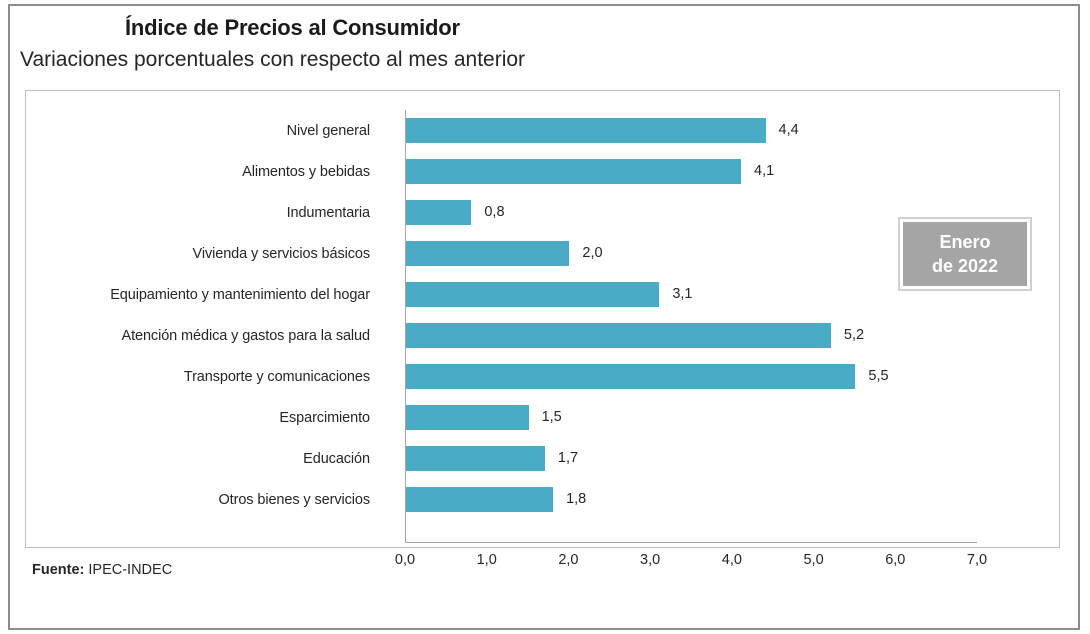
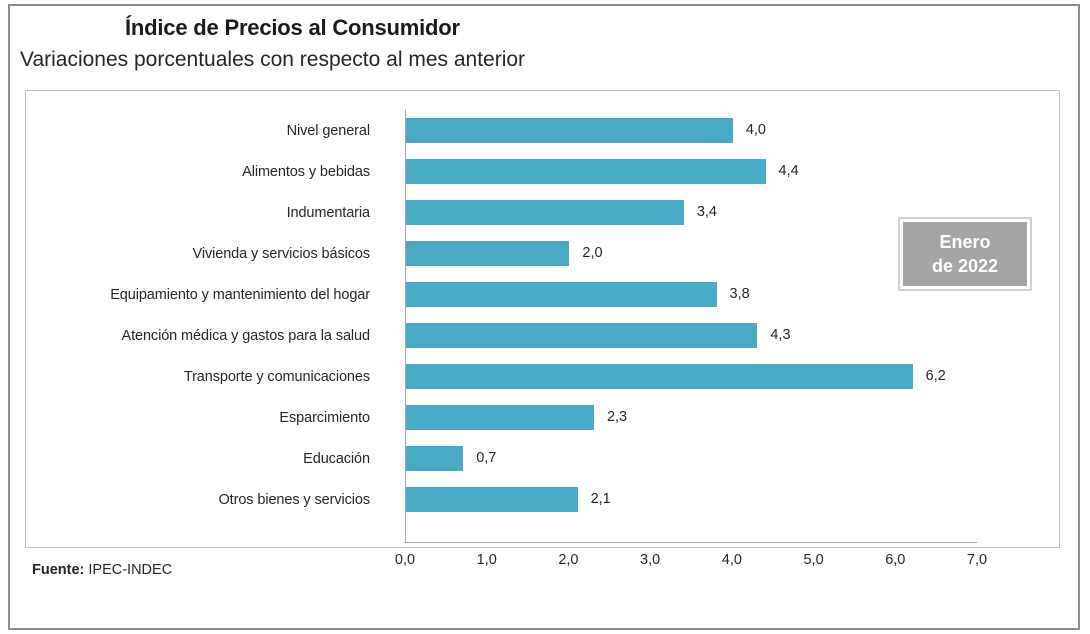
Nivel general: 4,4 -> 4,0
Alimentos y bebidas: 4,1 -> 4,4
Indumentaria: 0,8 -> 3,4
Equipamiento y mantenimiento del hogar: 3,1 -> 3,8
Atención médica y gastos para la salud: 5,2 -> 4,3
Transporte y comunicaciones: 5,5 -> 6,2
Esparcimiento: 1,5 -> 2,3
Educación: 1,7 -> 0,7
Otros bienes y servicios: 1,8 -> 2,1
